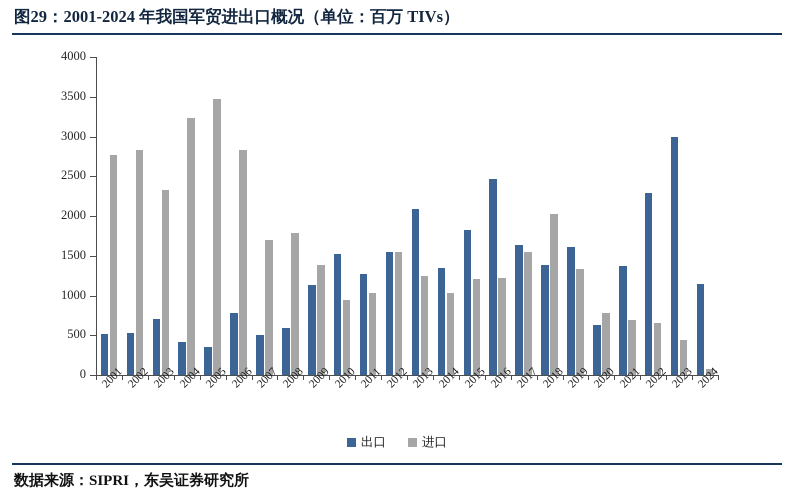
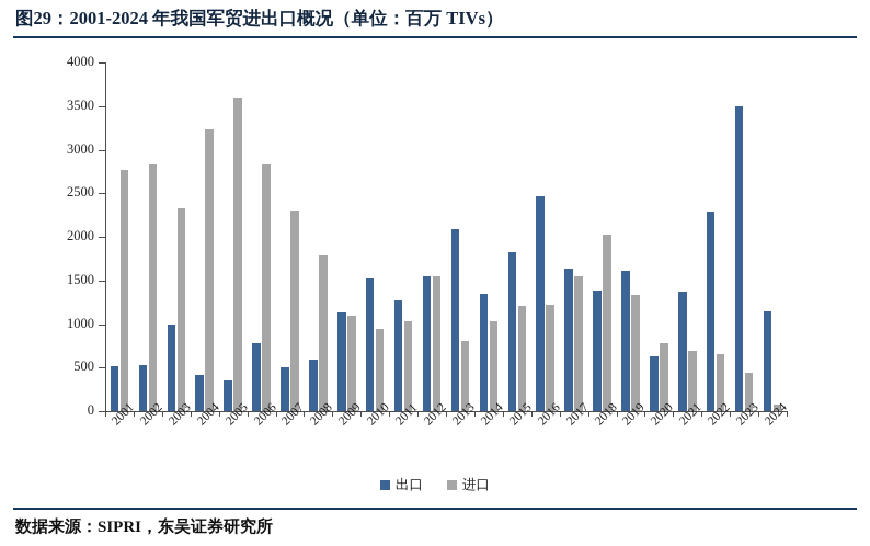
出口/2003: 700 -> 1000
进口/2005: 3500 -> 3600
进口/2007: 1700 -> 2300
进口/2009: 1400 -> 1100
进口/2013: 1200 -> 800
出口/2023: 3000 -> 3500
